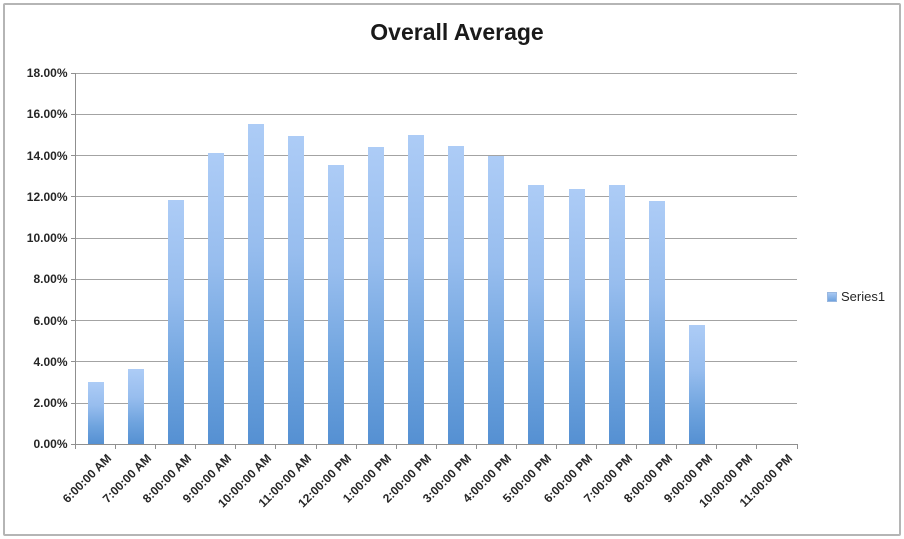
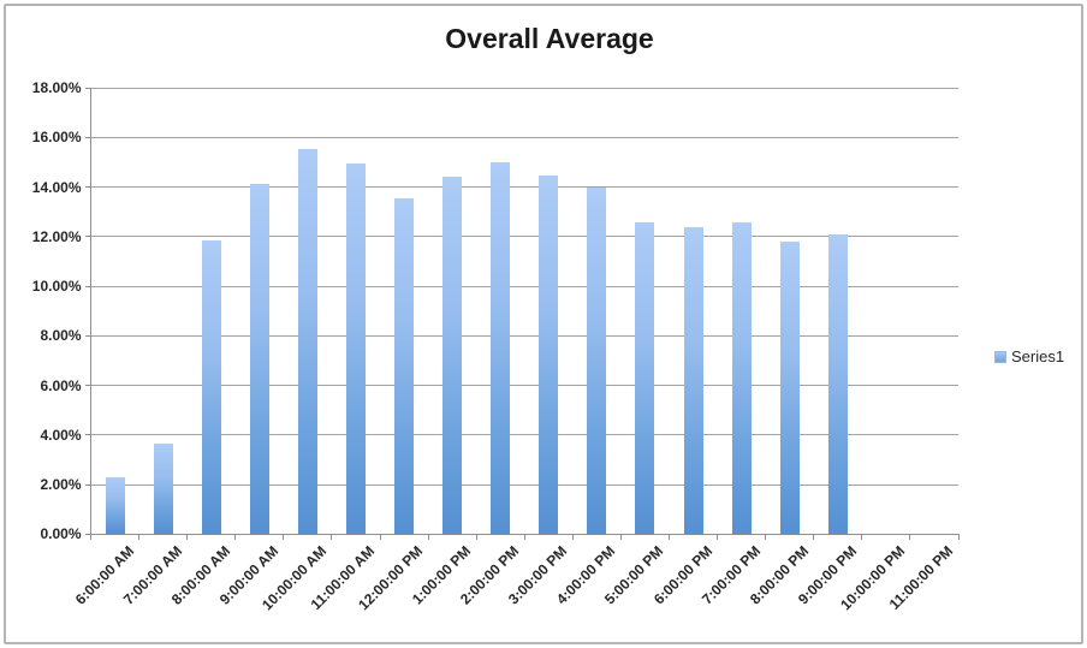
6:00:00 AM: 3.0% -> 2.3%
9:00:00 PM: 5.8% -> 12.1%
